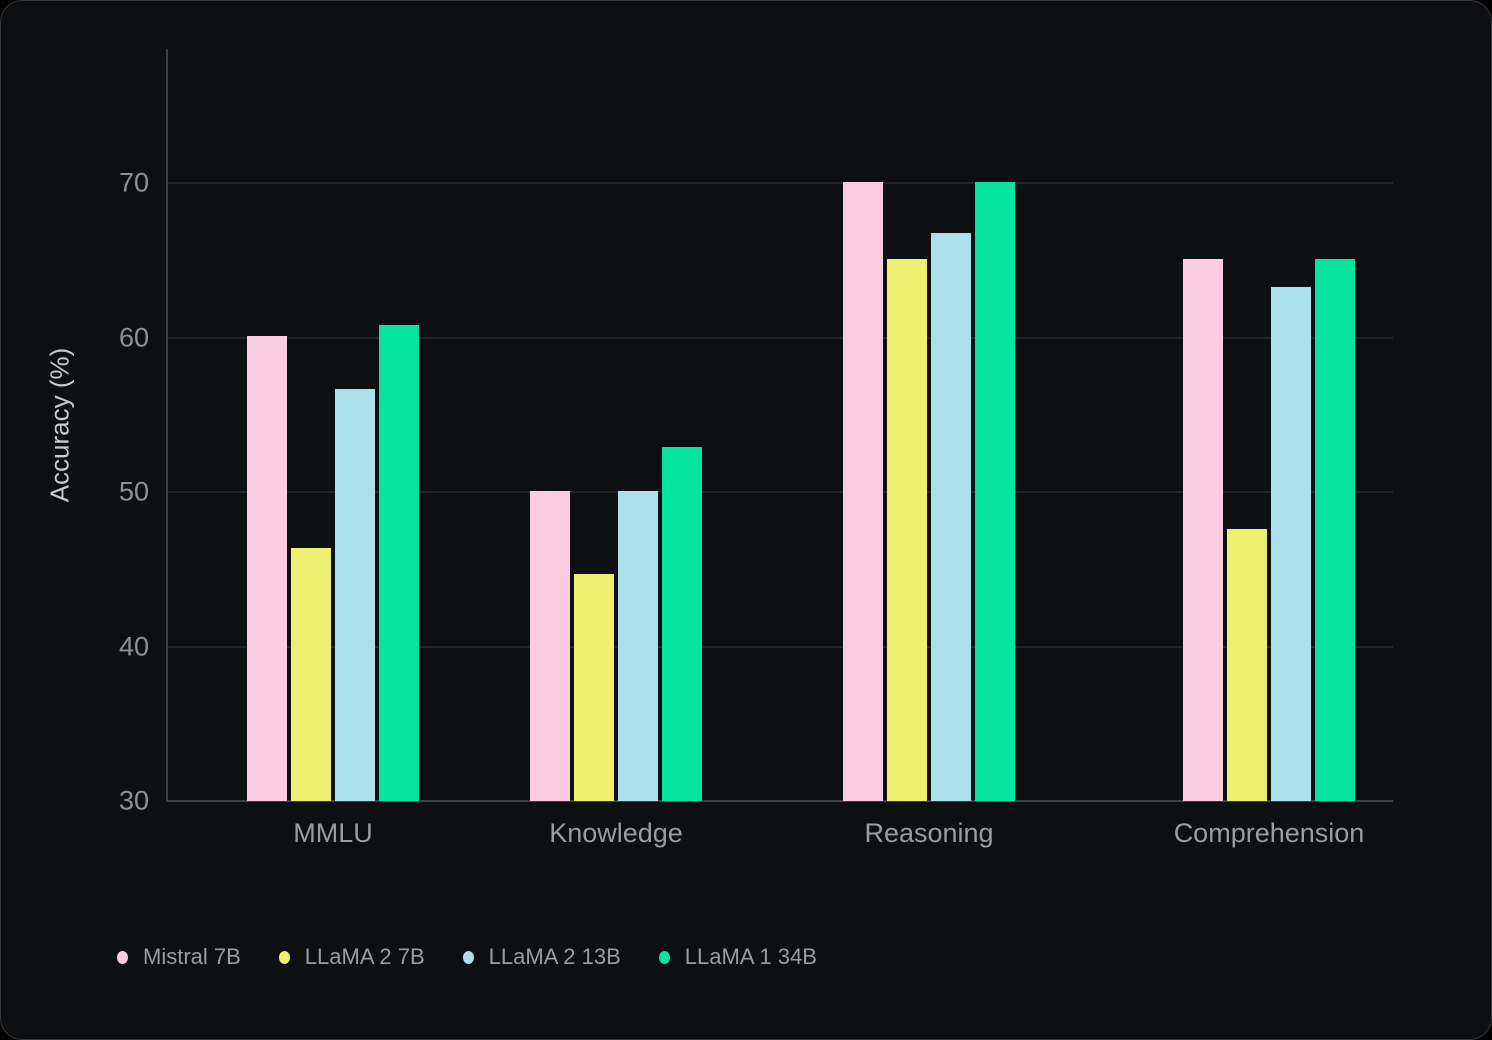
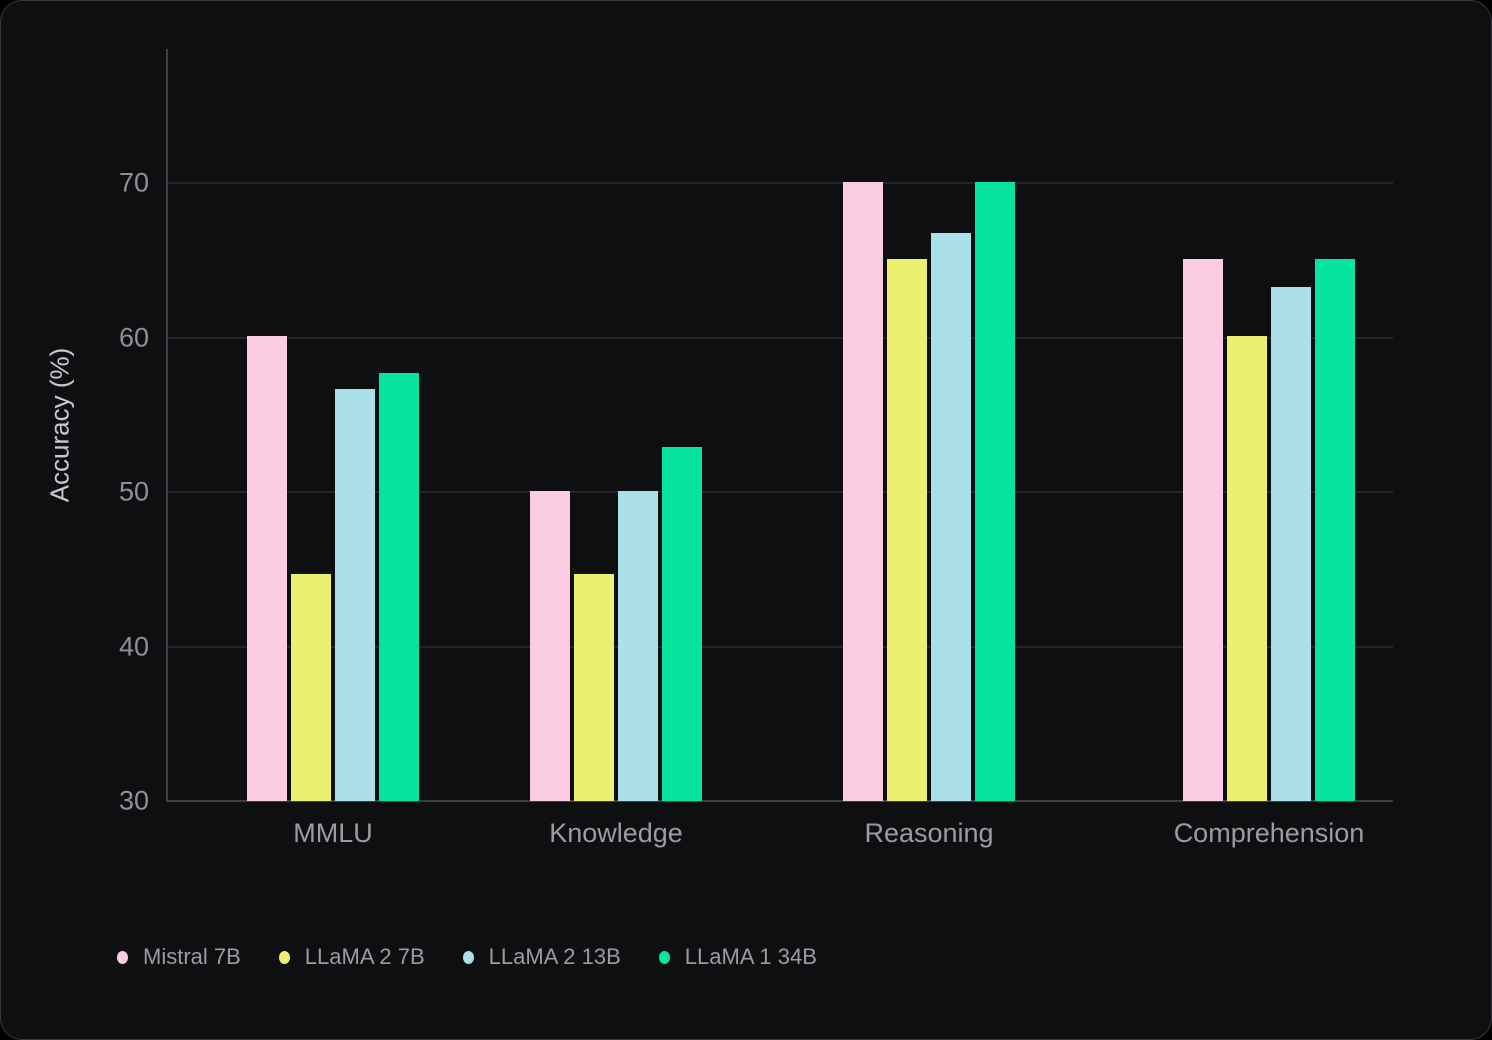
LLaMA 2 7B/MMLU: 46.4 -> 44.7
LLaMA 1 34B/MMLU: 60.8 -> 57.7
LLaMA 2 7B/Comprehension: 47.6 -> 60.1
